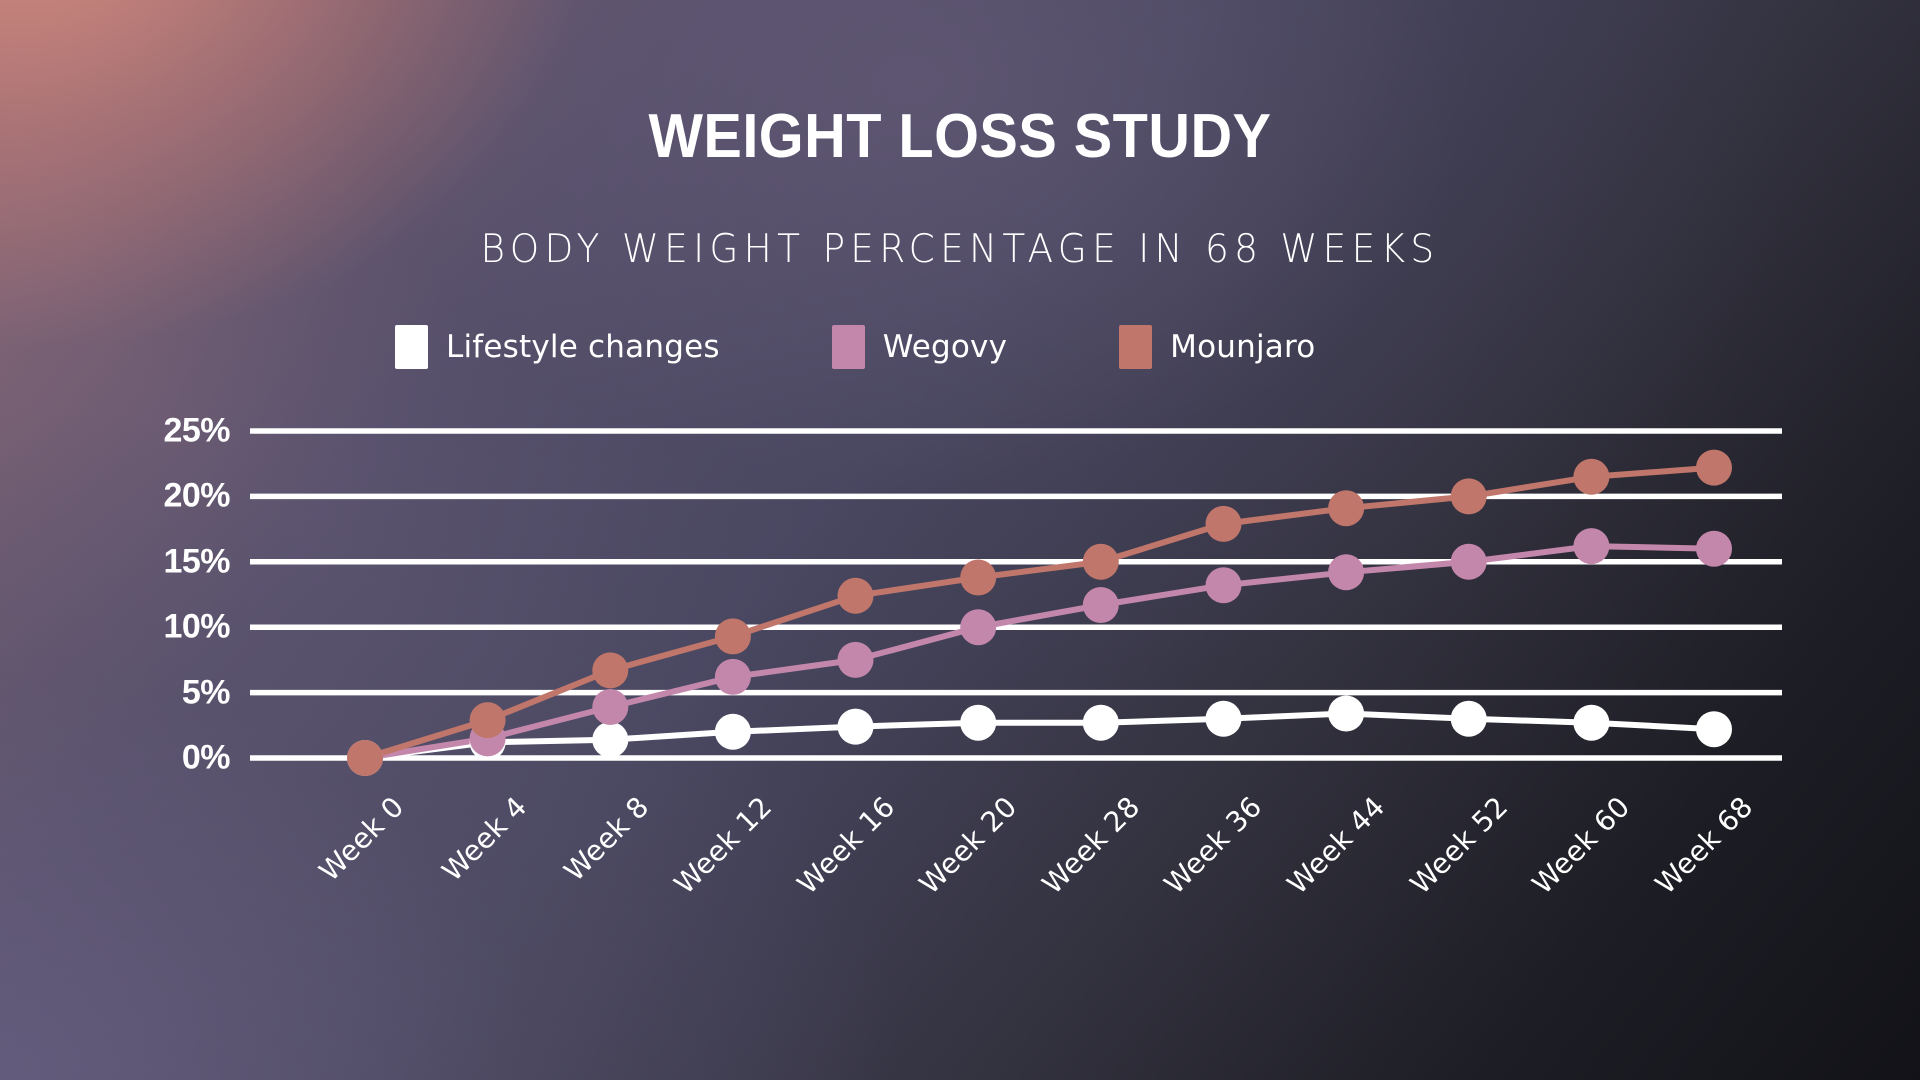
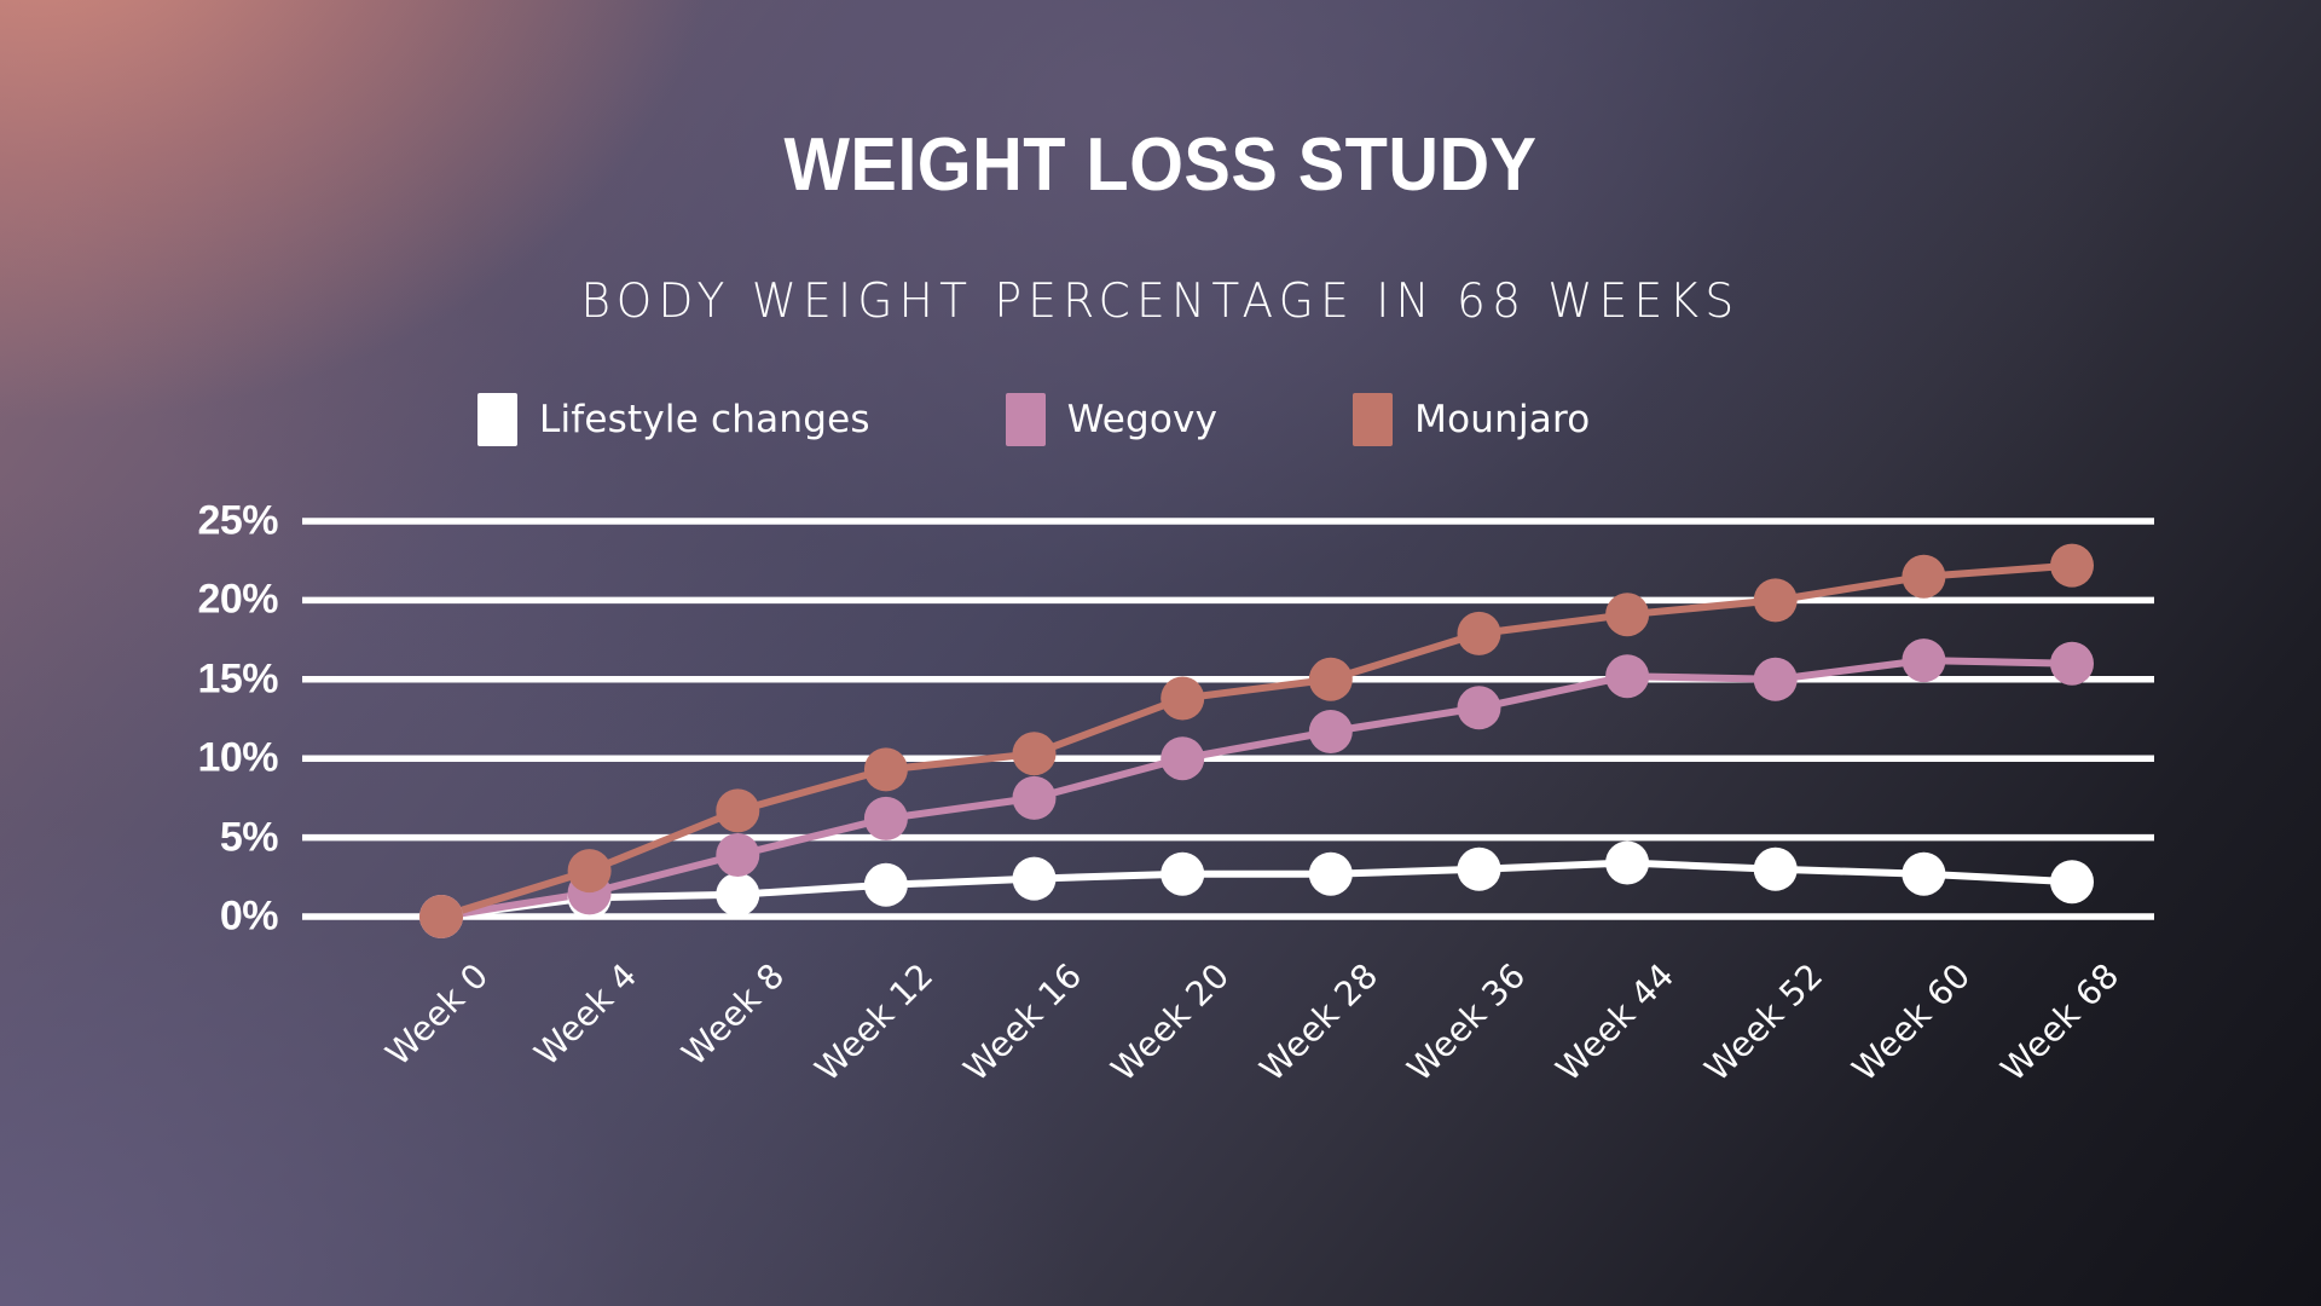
Mounjaro/Week 16: 12.4% -> 10.3%
Wegovy/Week 44: 14.2% -> 15.2%
